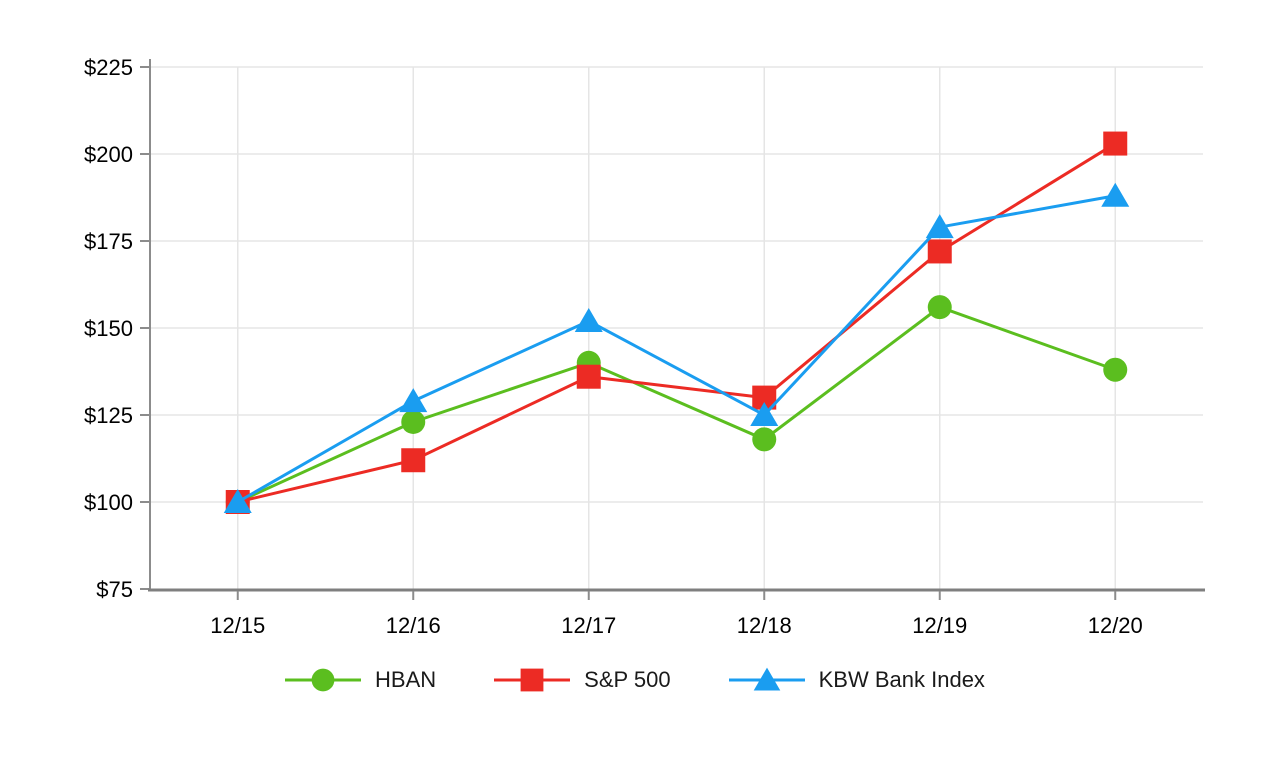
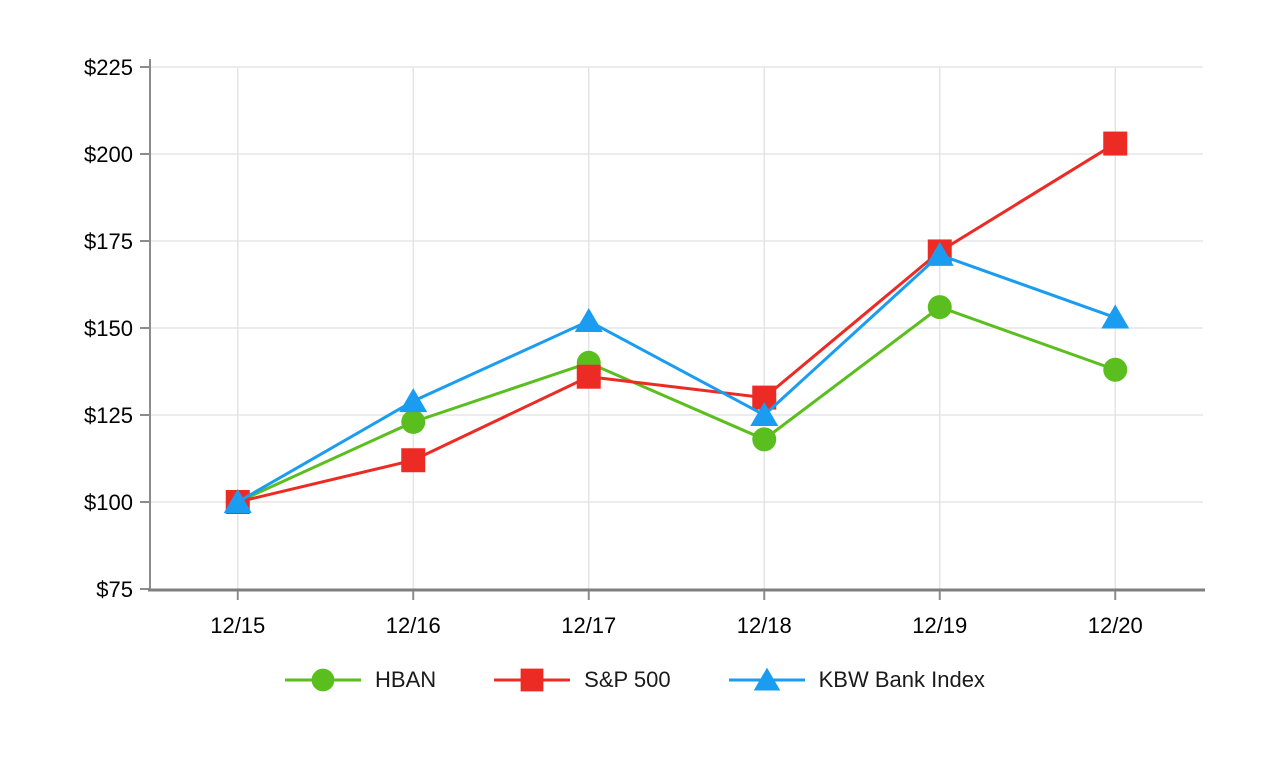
KBW Bank Index/12/19: $179 -> $171
KBW Bank Index/12/20: $188 -> $153
